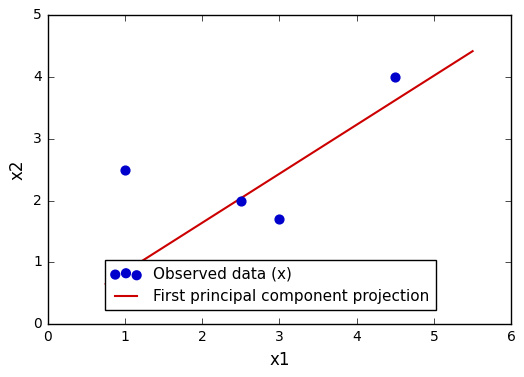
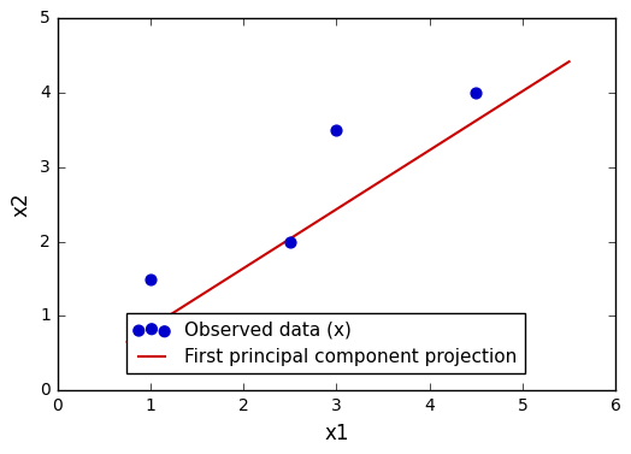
1: 2.5 -> 1.5
3: 1.7 -> 3.5
